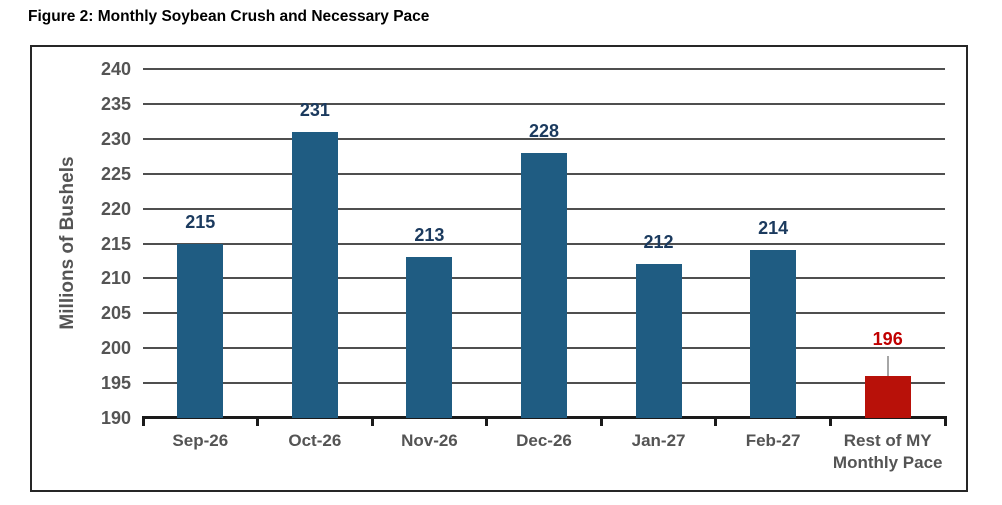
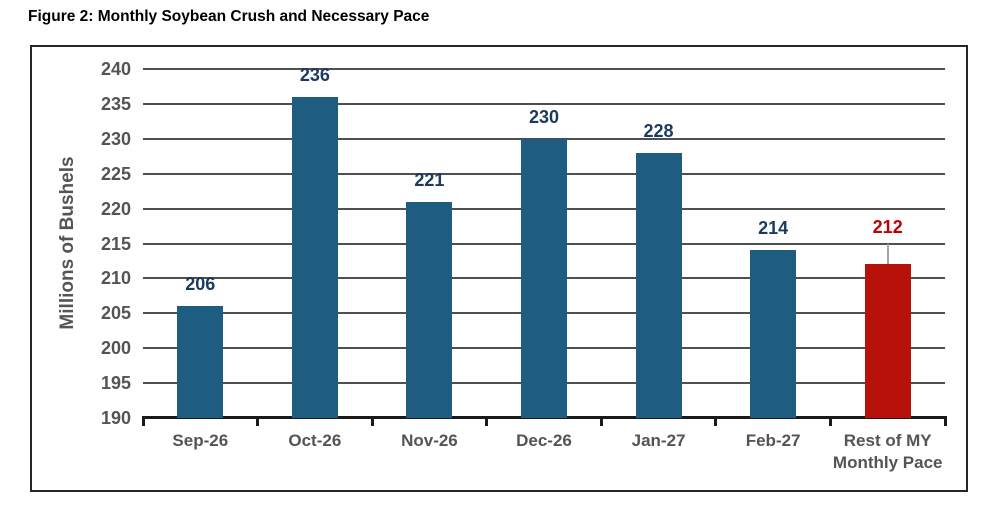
Sep-26: 215 -> 206
Oct-26: 231 -> 236
Nov-26: 213 -> 221
Dec-26: 228 -> 230
Jan-27: 212 -> 228
Rest of MY Monthly Pace: 196 -> 212
